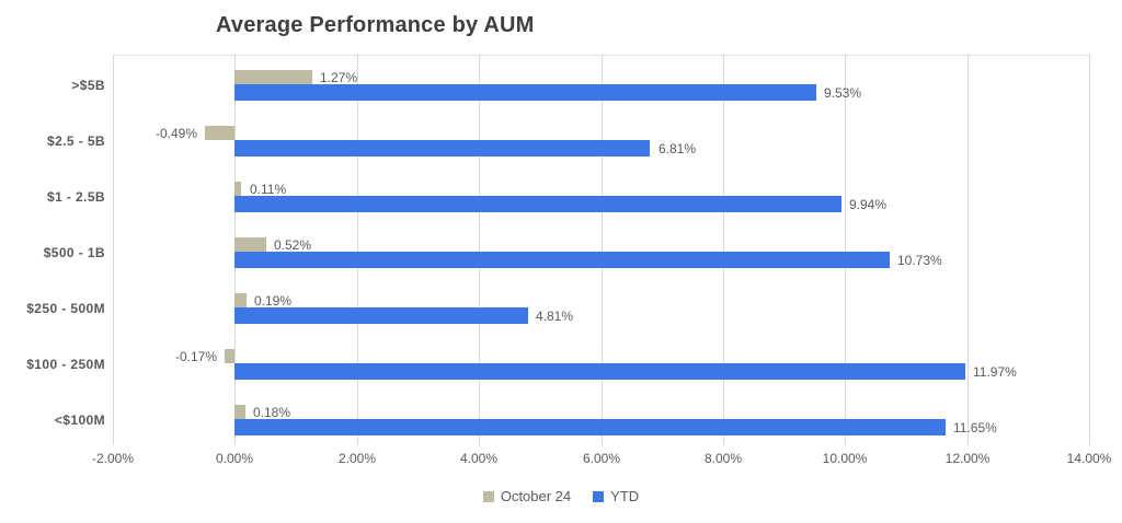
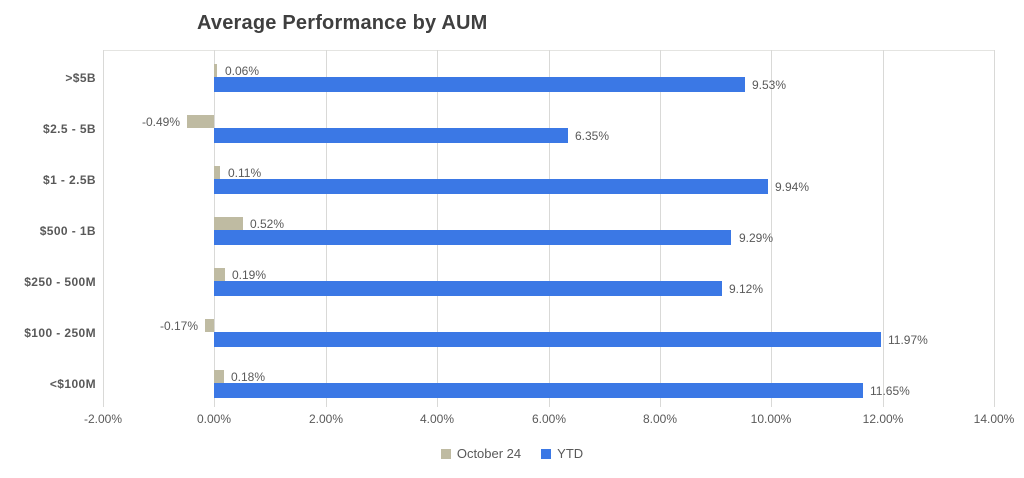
October 24/>$5B: 1.27% -> 0.06%
YTD/$2.5 - 5B: 6.81% -> 6.35%
YTD/$500 - 1B: 10.73% -> 9.29%
YTD/$250 - 500M: 4.81% -> 9.12%
